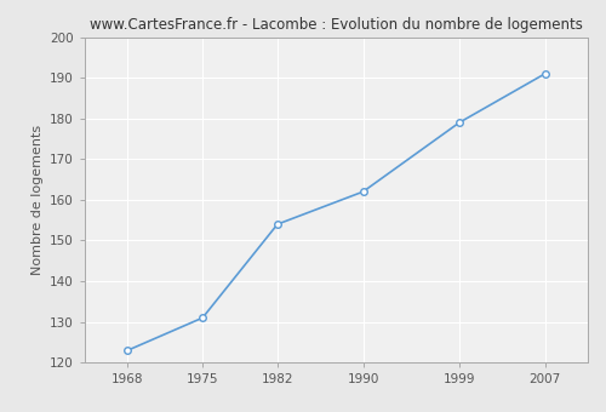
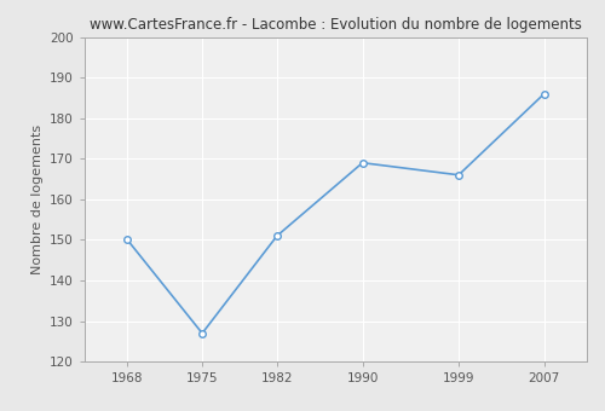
1968: 123 -> 150
1975: 131 -> 127
1982: 154 -> 151
1990: 162 -> 169
1999: 179 -> 166
2007: 191 -> 186
